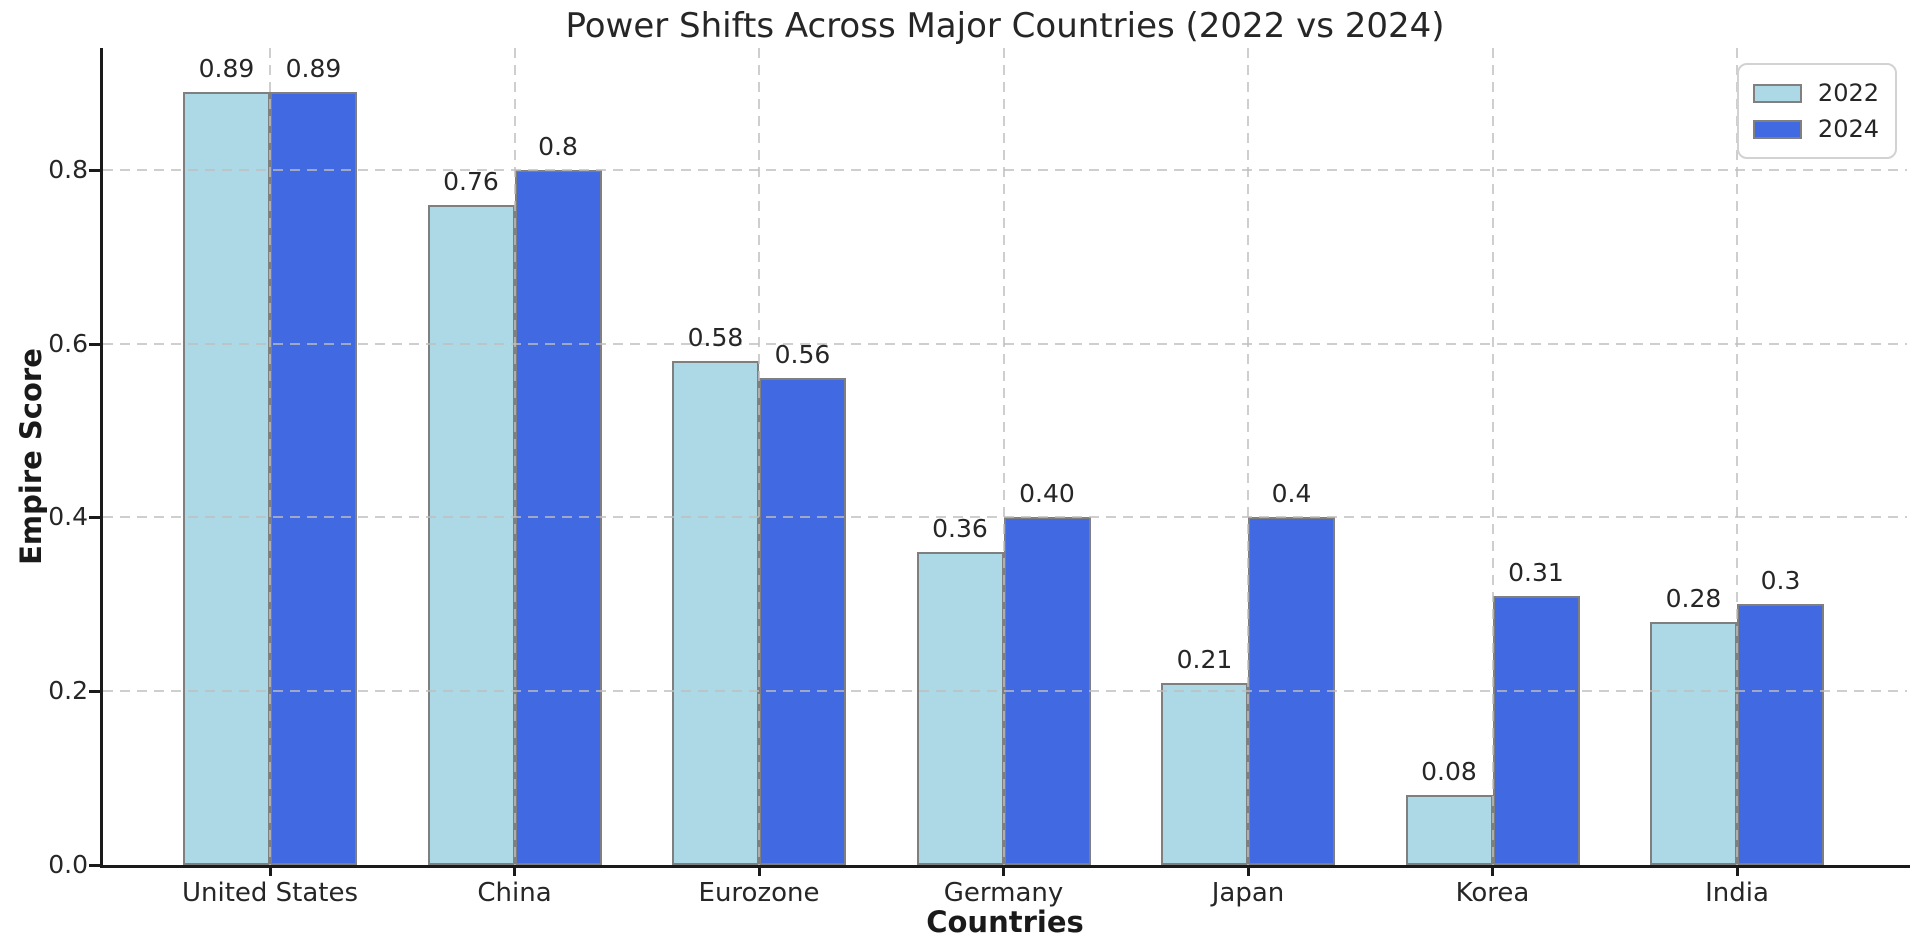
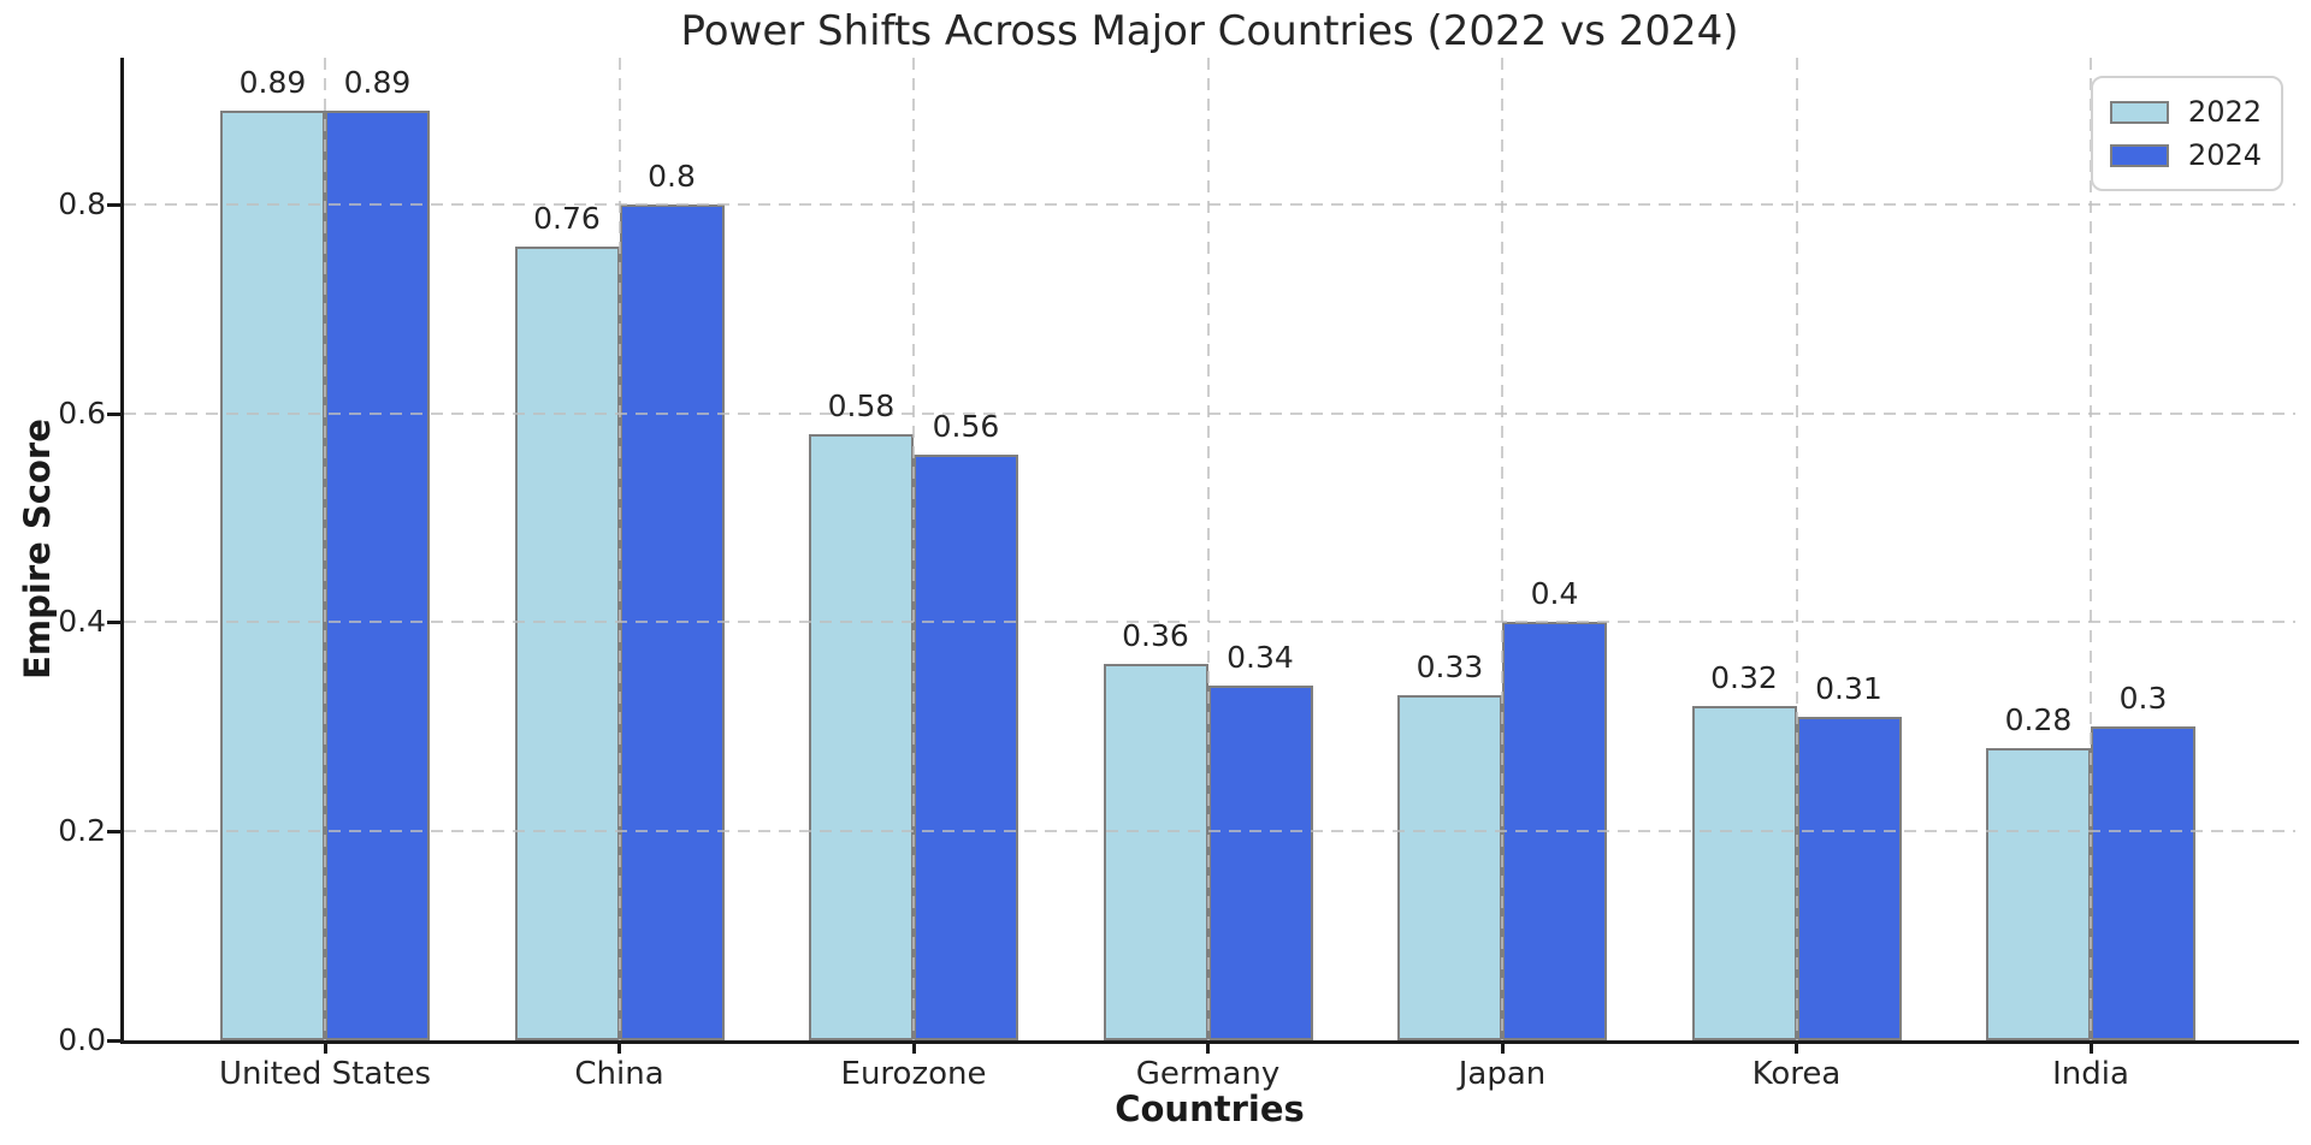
2024/Germany: 0.40 -> 0.34
2022/Japan: 0.21 -> 0.33
2022/Korea: 0.08 -> 0.32
